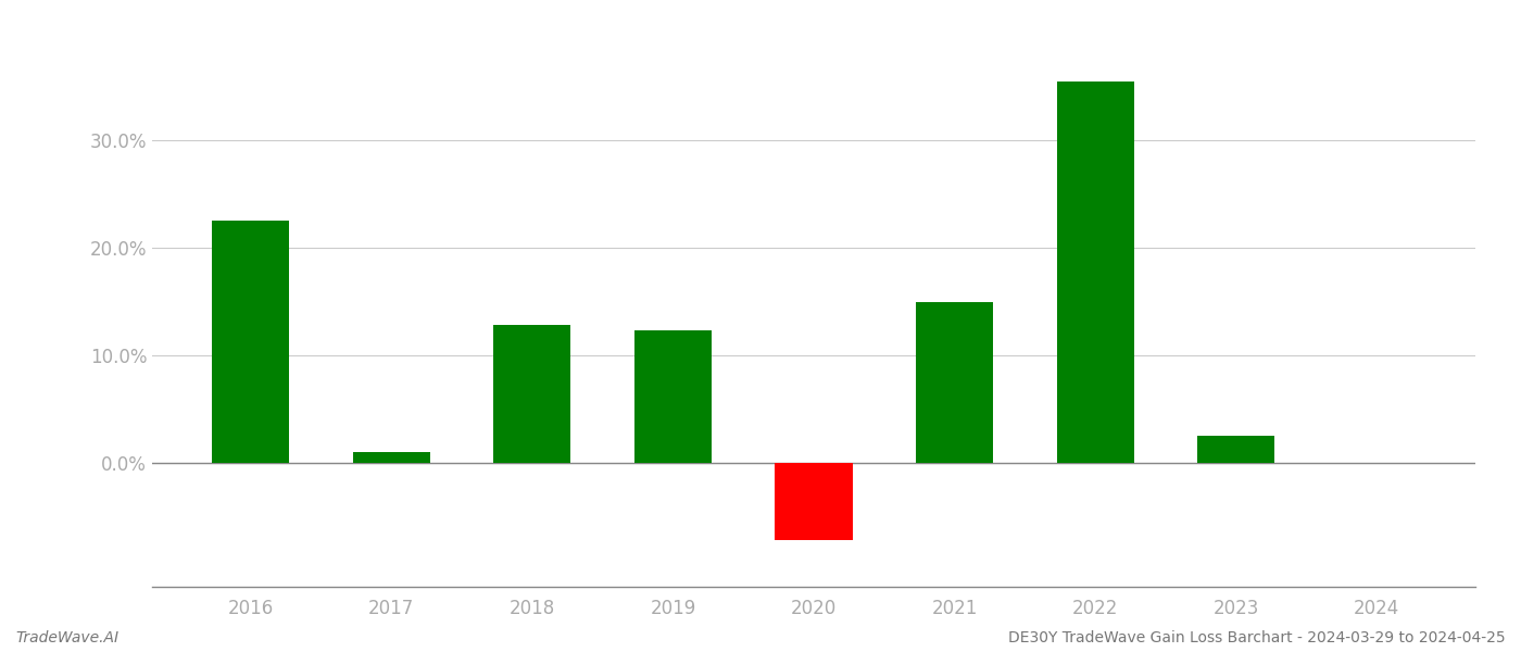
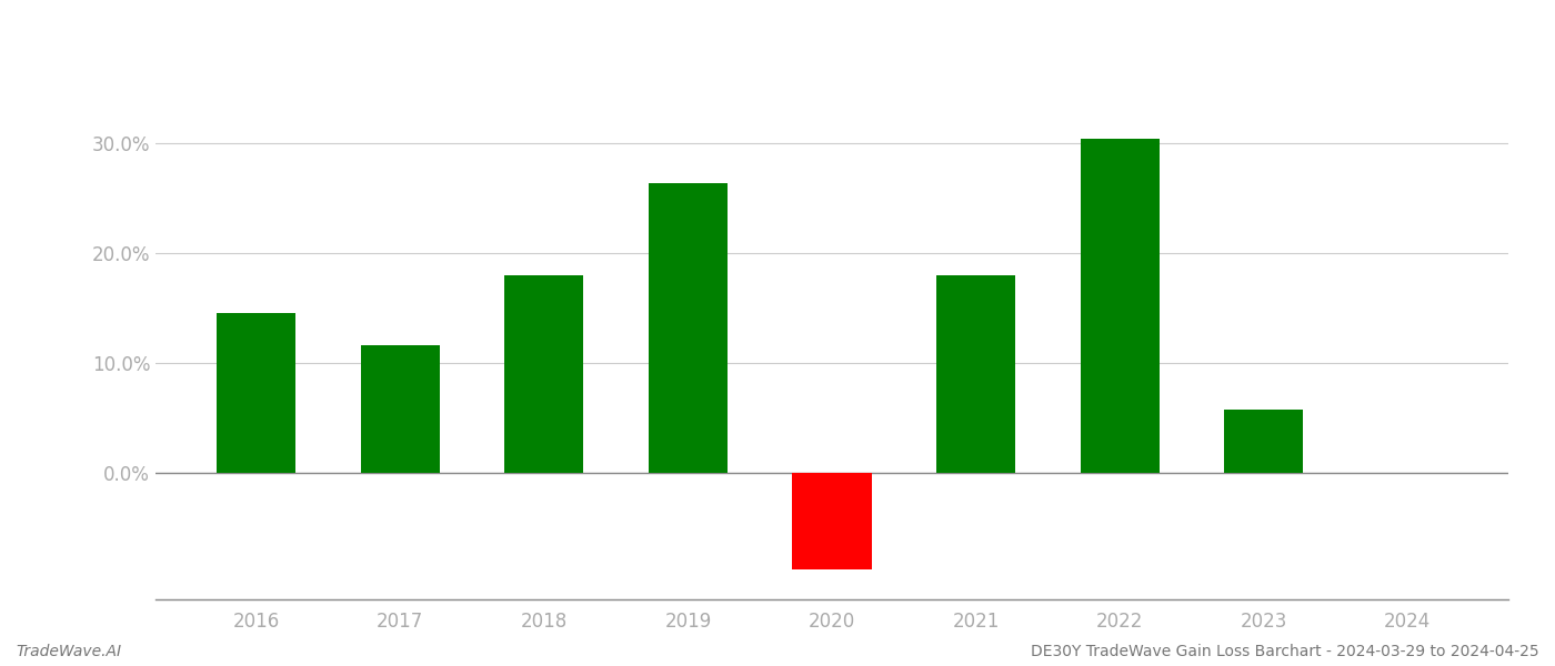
2016: 22.5% -> 14.6%
2017: 1.0% -> 11.6%
2018: 12.8% -> 18.0%
2019: 12.3% -> 26.4%
2020: -7.2% -> -8.8%
2021: 15.0% -> 18.0%
2022: 35.5% -> 30.4%
2023: 2.5% -> 5.8%
